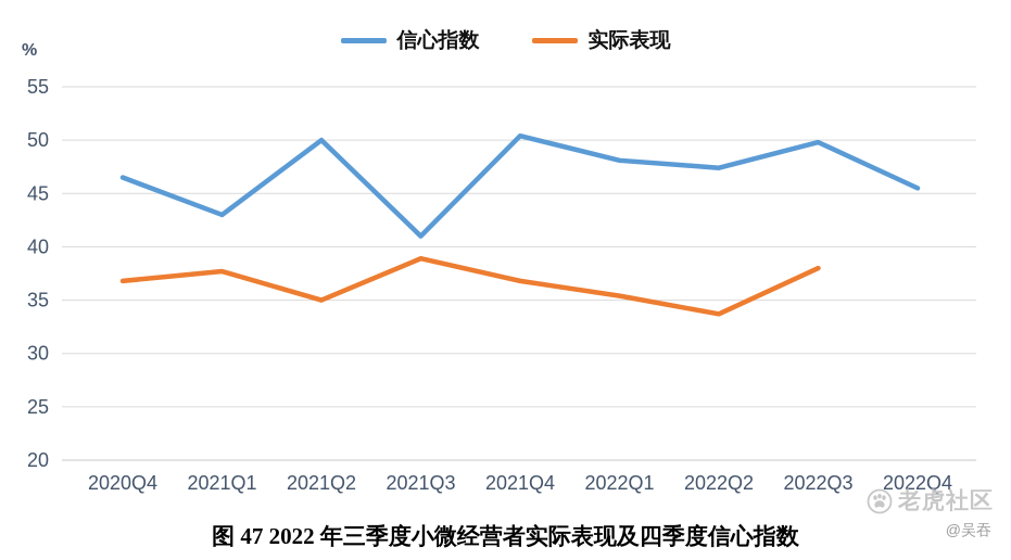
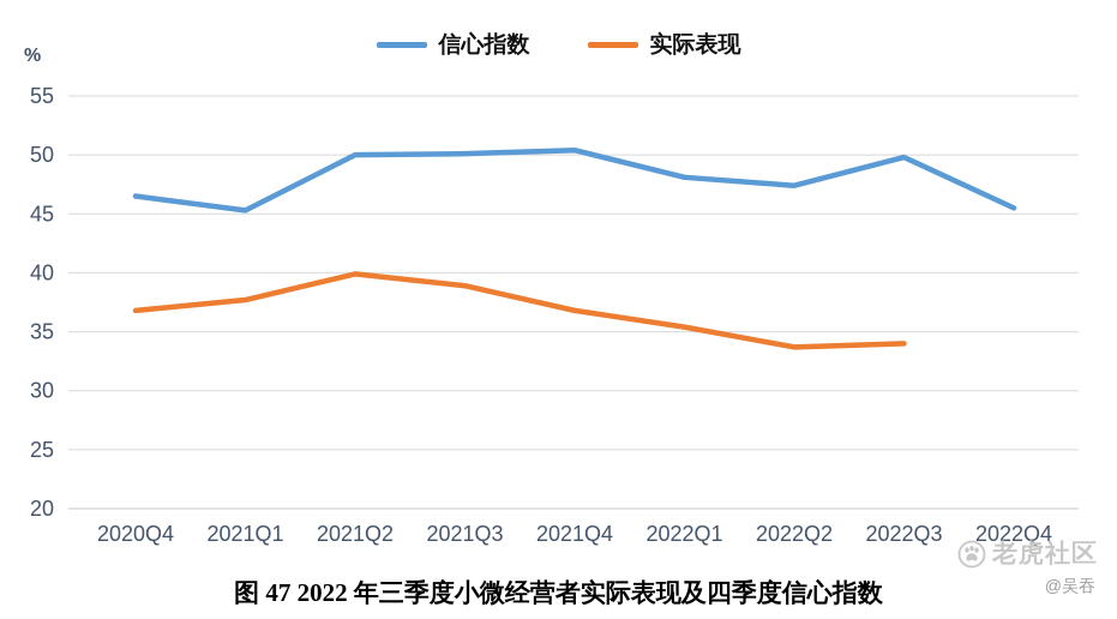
信心指数/2021Q1: 43 -> 45
实际表现/2021Q2: 35 -> 40
信心指数/2021Q3: 41 -> 50
实际表现/2022Q3: 38 -> 34
